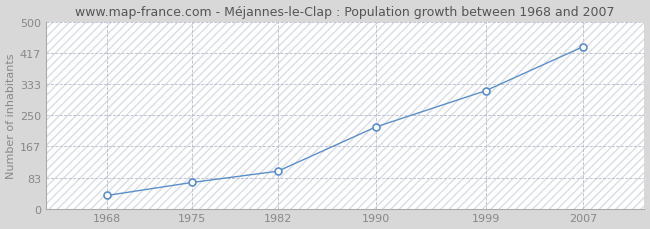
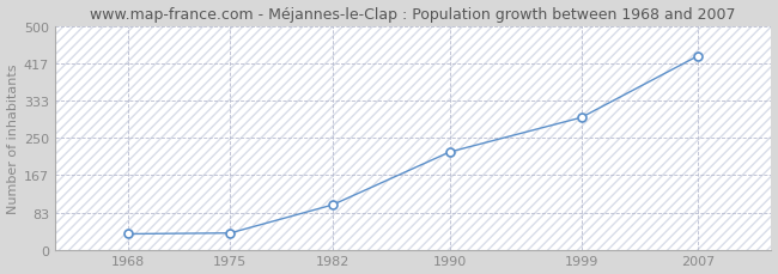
1975: 70 -> 37
1999: 315 -> 295
